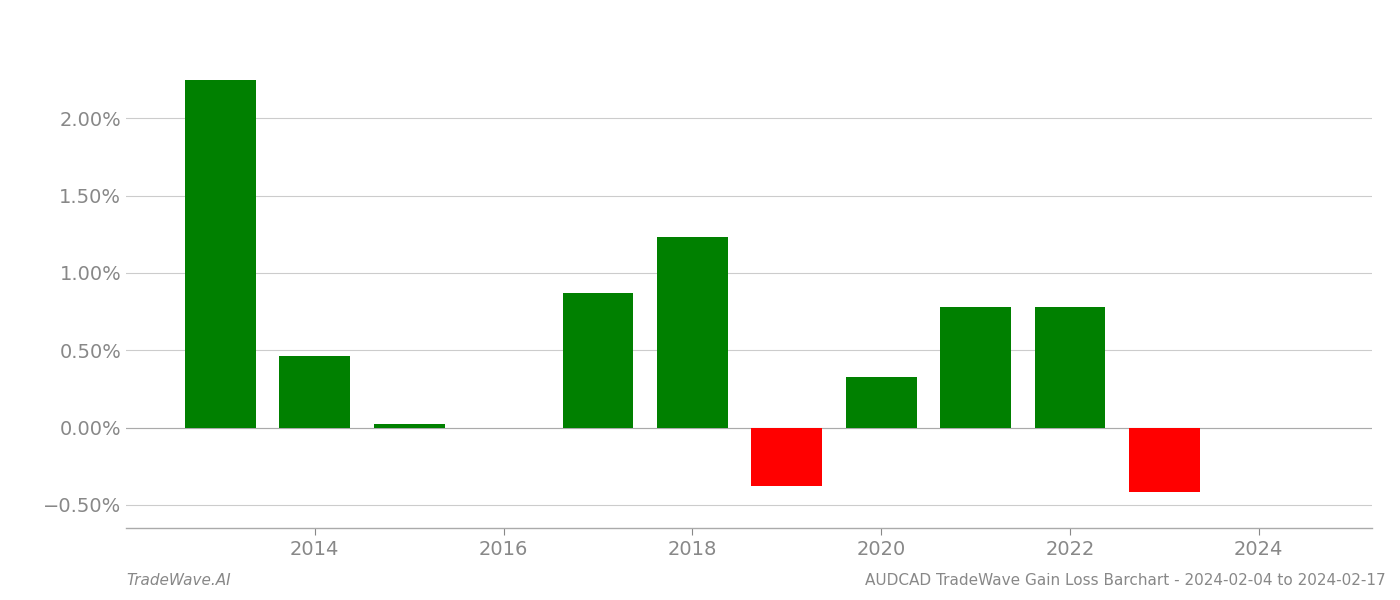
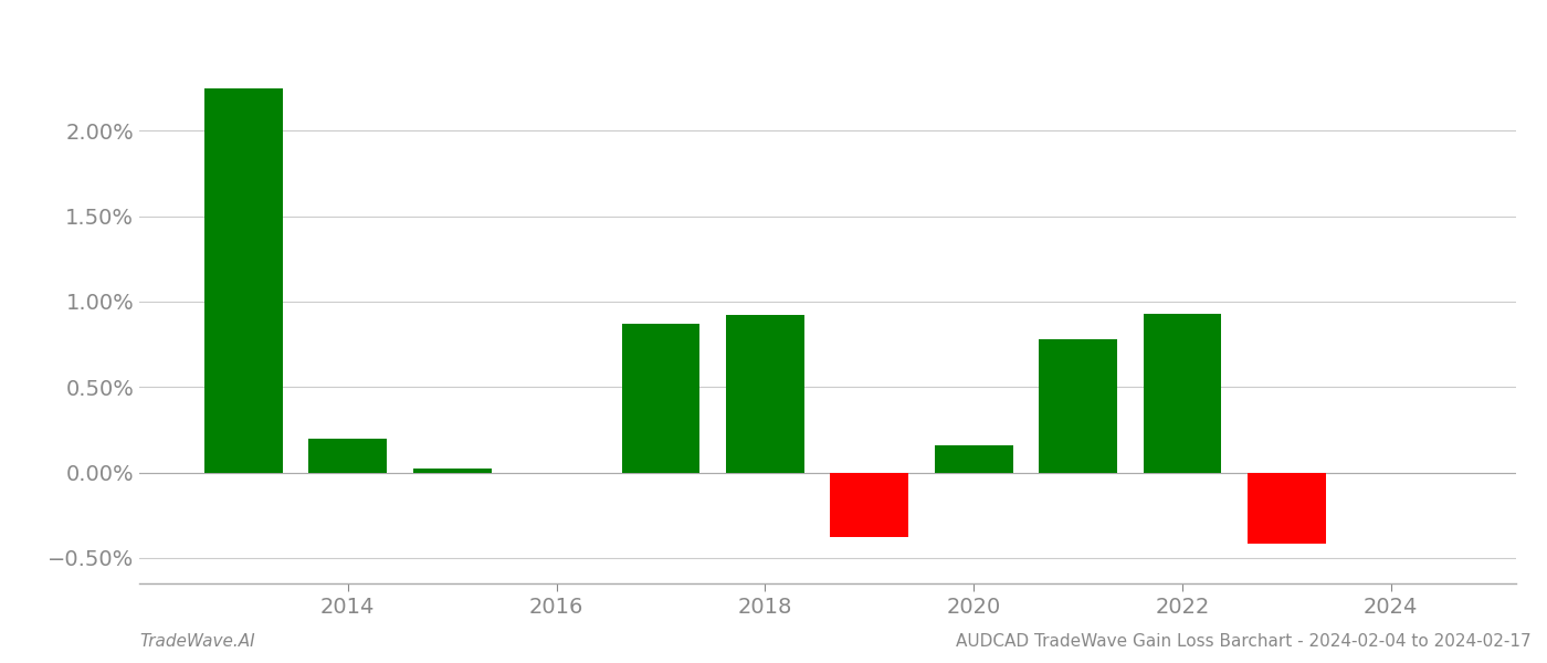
2014: 0.46% -> 0.20%
2018: 1.23% -> 0.92%
2020: 0.33% -> 0.16%
2022: 0.78% -> 0.93%
